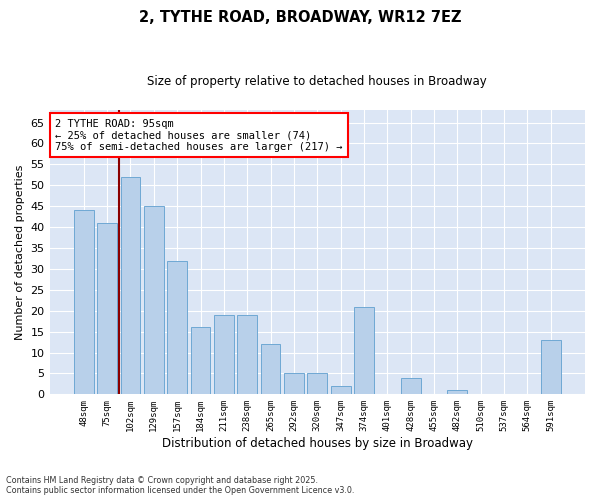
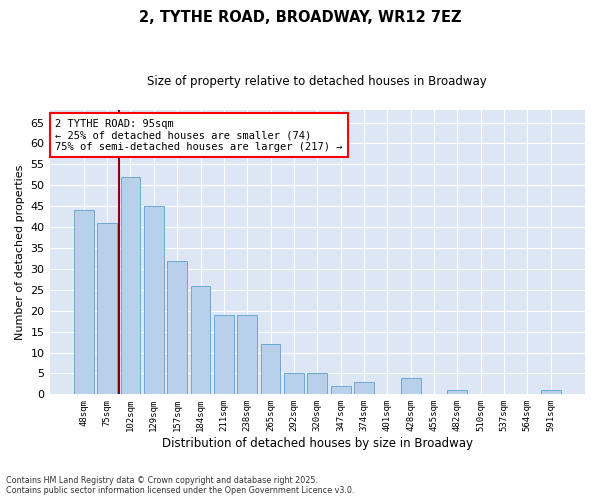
184sqm: 16 -> 26
374sqm: 21 -> 3
591sqm: 13 -> 1
